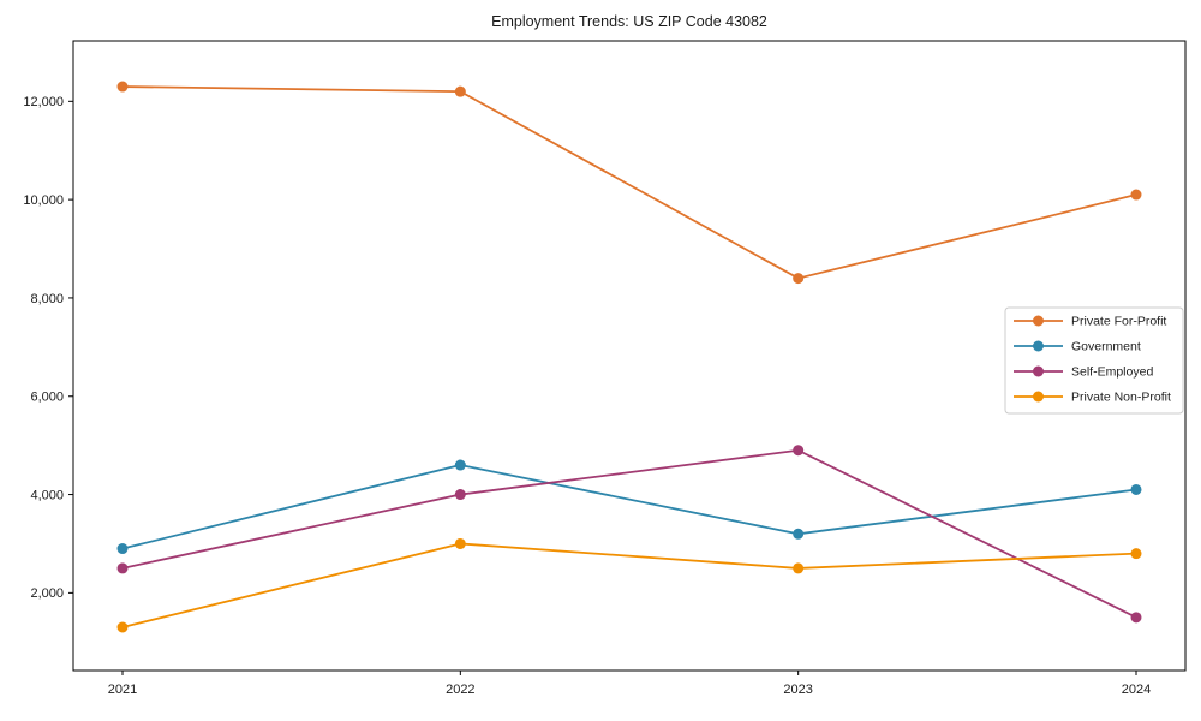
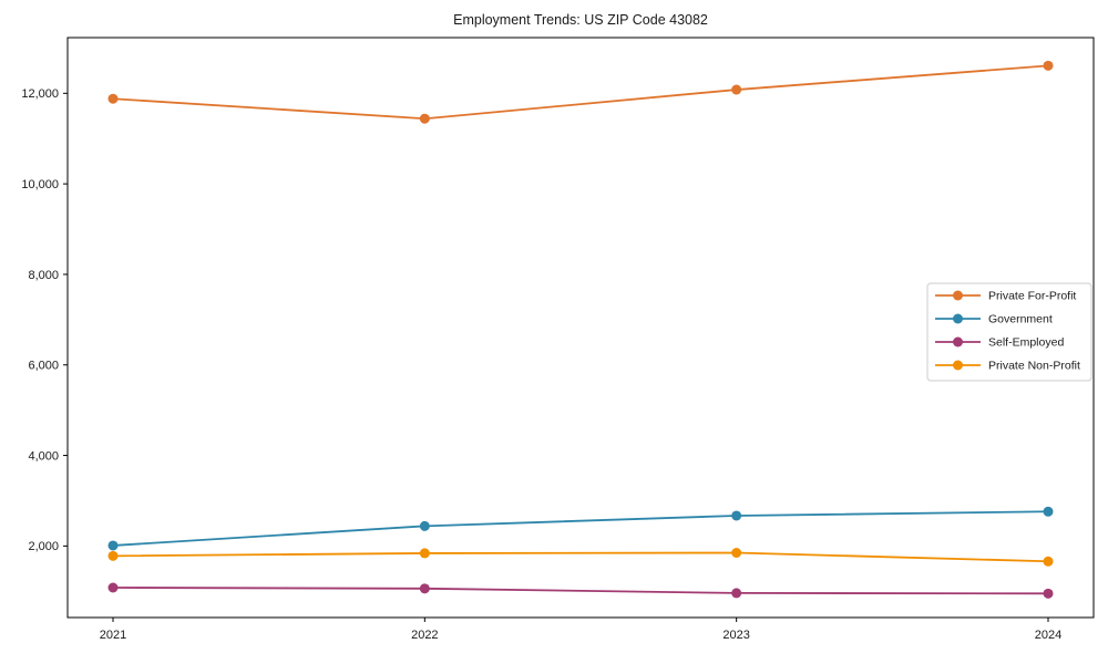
Private For-Profit/2021: 12300 -> 11900
Government/2021: 2900 -> 2000
Self-Employed/2021: 2500 -> 1100
Private Non-Profit/2021: 1300 -> 1800
Private For-Profit/2022: 12200 -> 11400
Government/2022: 4600 -> 2400
Self-Employed/2022: 4000 -> 1100
Private Non-Profit/2022: 3000 -> 1800
Private For-Profit/2023: 8400 -> 12100
Government/2023: 3200 -> 2700
Self-Employed/2023: 4900 -> 1000
Private Non-Profit/2023: 2500 -> 1800
Private For-Profit/2024: 10100 -> 12600
Government/2024: 4100 -> 2800
Self-Employed/2024: 1500 -> 1000
Private Non-Profit/2024: 2800 -> 1700
